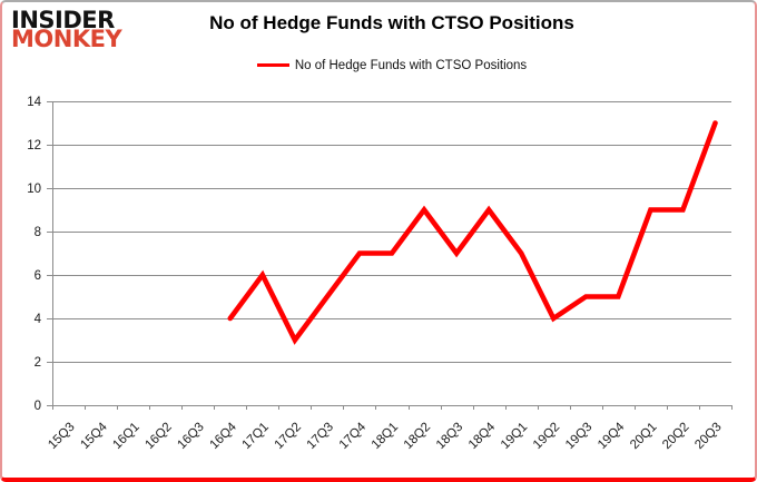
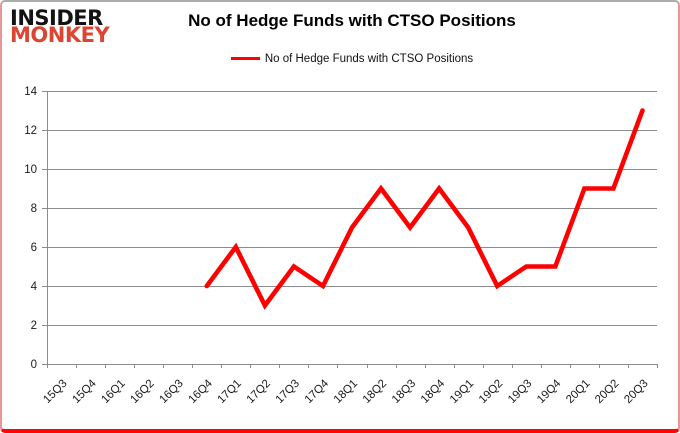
17Q4: 7 -> 4
